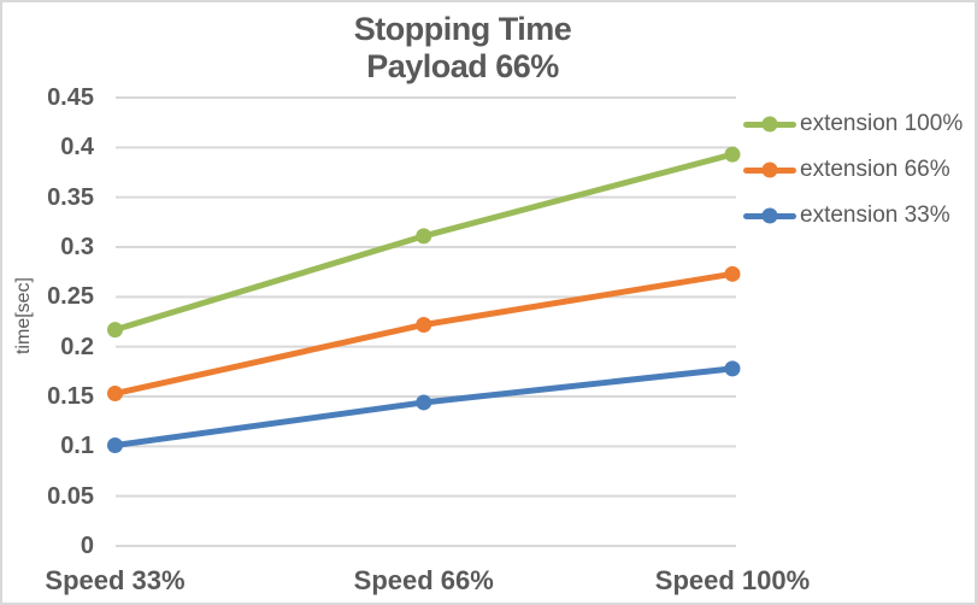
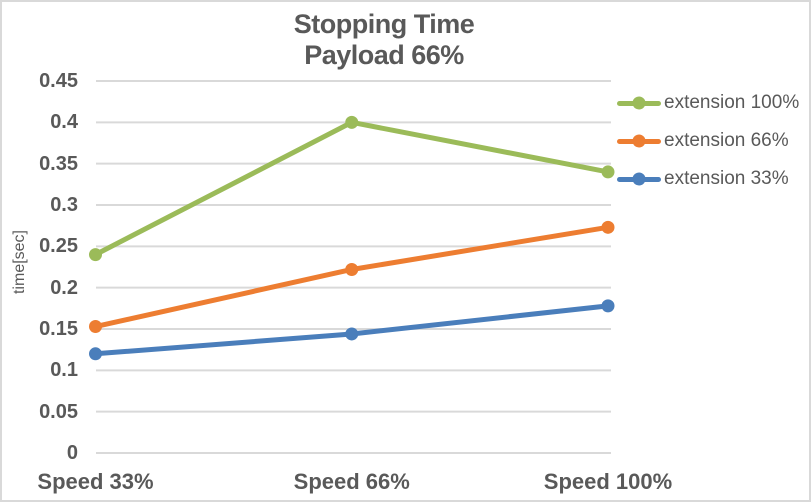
extension 100%/Speed 33%: 0.22 -> 0.24
extension 33%/Speed 33%: 0.10 -> 0.12
extension 100%/Speed 66%: 0.31 -> 0.40
extension 100%/Speed 100%: 0.39 -> 0.34
